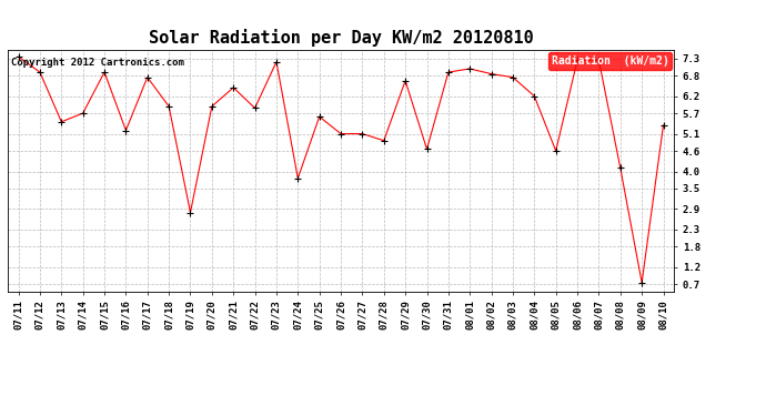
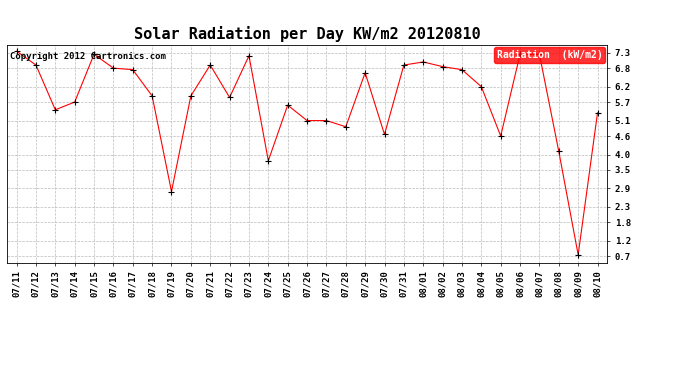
07/15: 6.90 -> 7.25
07/16: 5.20 -> 6.80
07/21: 6.45 -> 6.90
